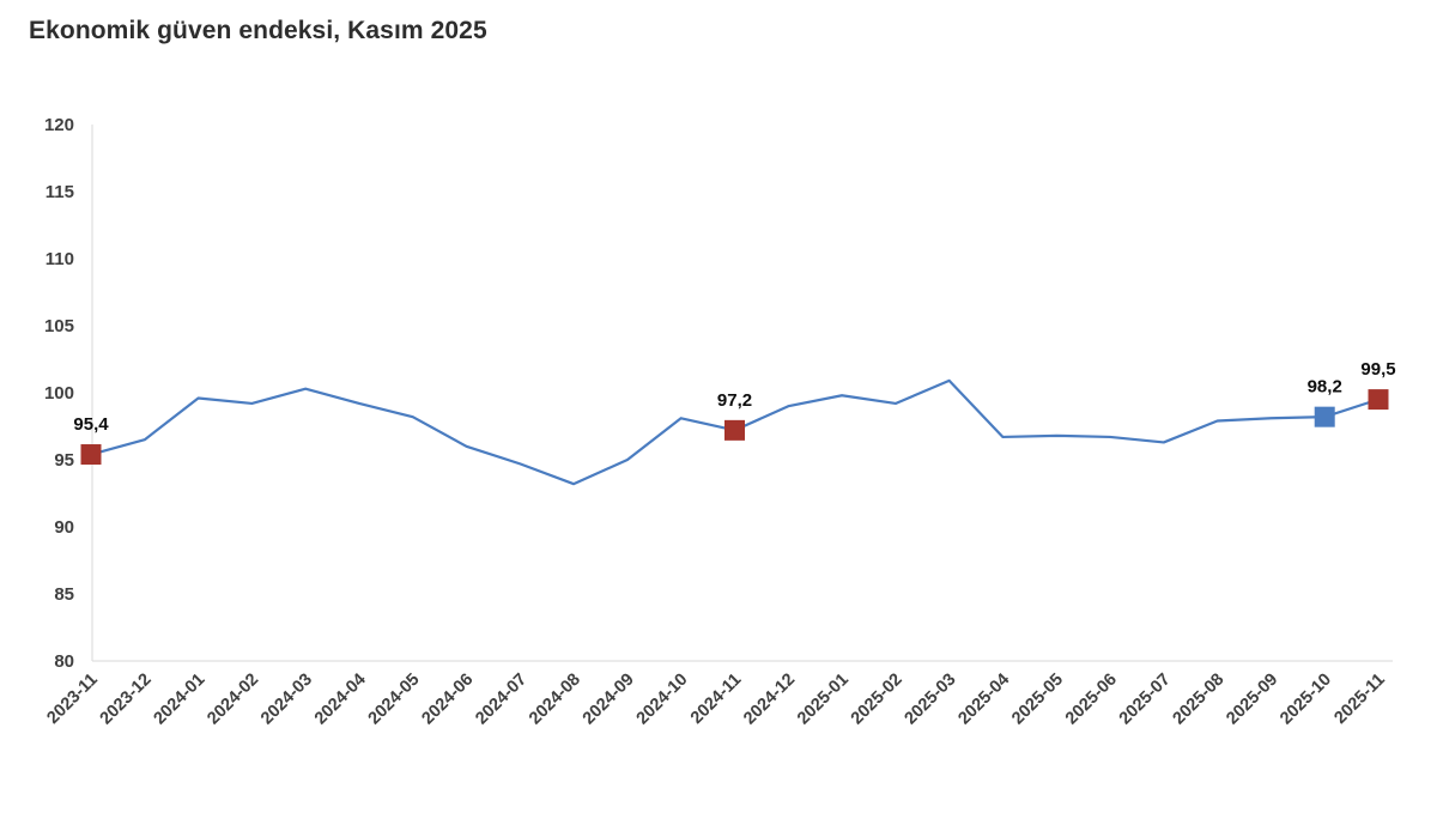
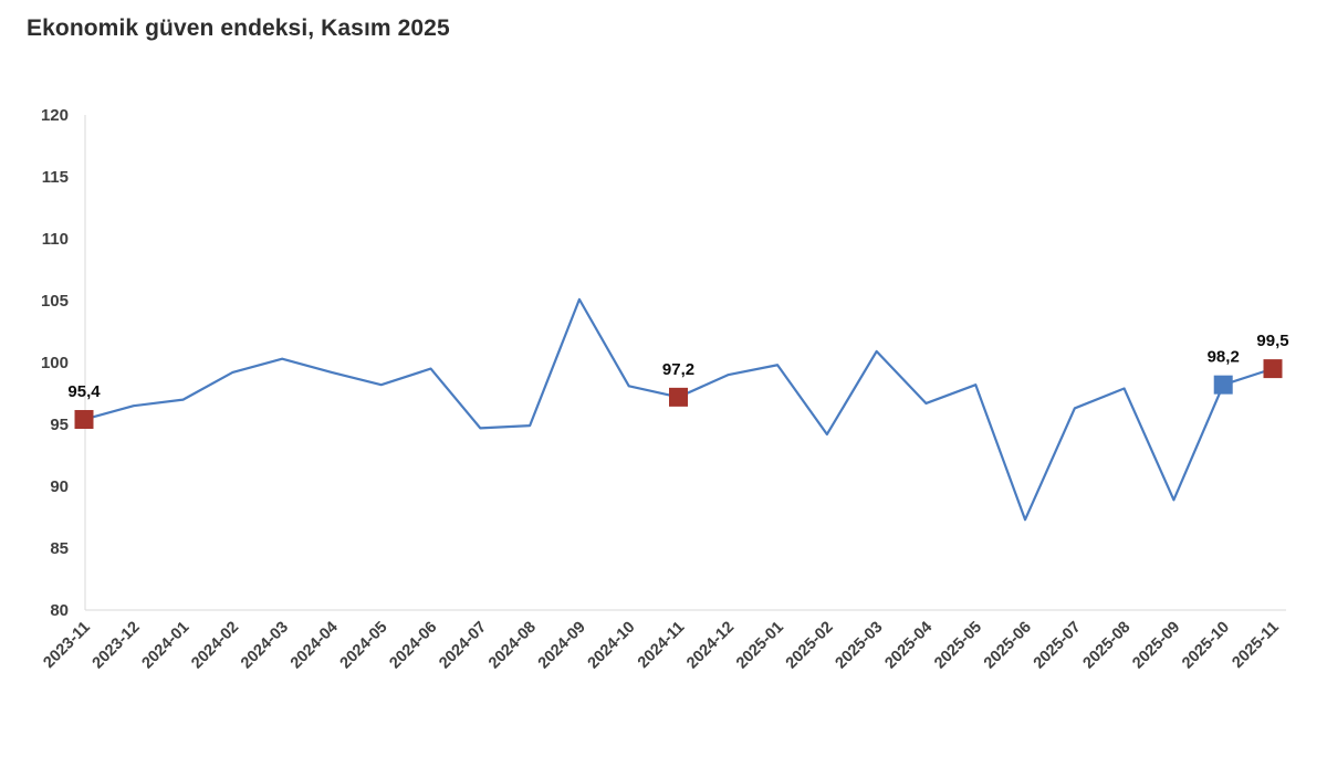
2024-01: 99.6 -> 97.0
2024-06: 96.0 -> 99.5
2024-08: 93.2 -> 94.9
2024-09: 95.0 -> 105.1
2025-02: 99.2 -> 94.2
2025-05: 96.8 -> 98.2
2025-06: 96.7 -> 87.3
2025-09: 98.1 -> 88.9
